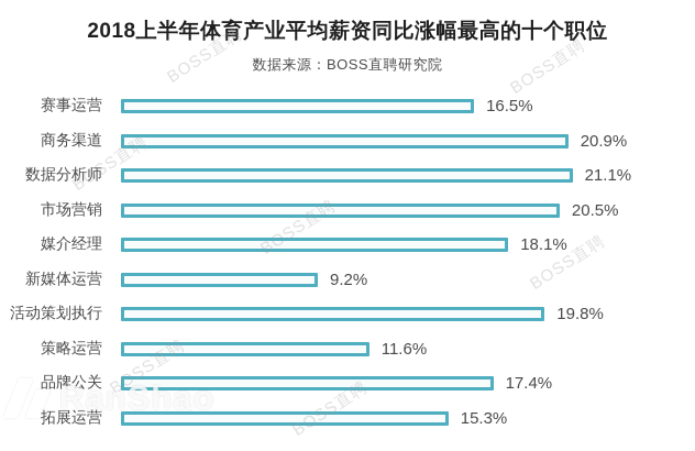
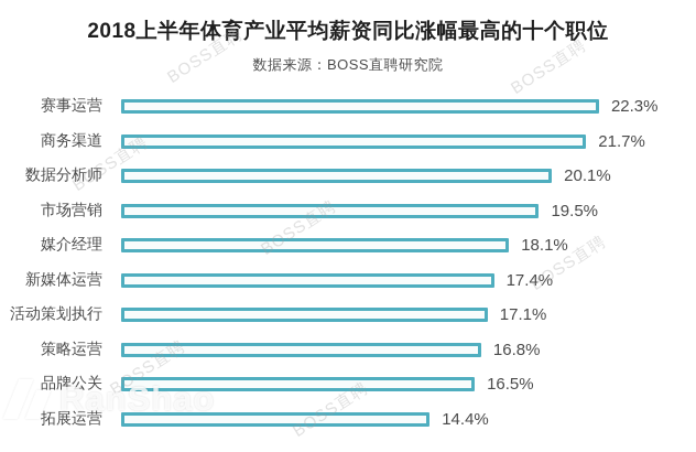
赛事运营: 16.5% -> 22.3%
商务渠道: 20.9% -> 21.7%
数据分析师: 21.1% -> 20.1%
市场营销: 20.5% -> 19.5%
新媒体运营: 9.2% -> 17.4%
活动策划执行: 19.8% -> 17.1%
策略运营: 11.6% -> 16.8%
品牌公关: 17.4% -> 16.5%
拓展运营: 15.3% -> 14.4%
